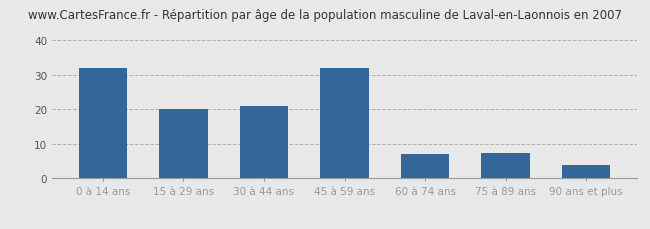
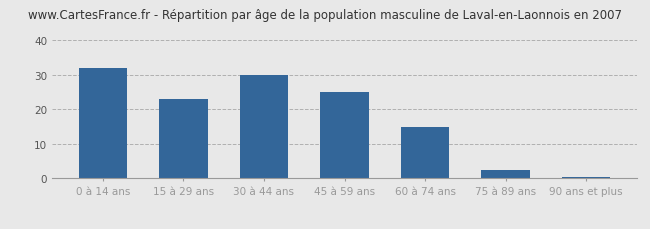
15 à 29 ans: 20.0 -> 23.0
30 à 44 ans: 21.0 -> 30.0
45 à 59 ans: 32.0 -> 25.0
60 à 74 ans: 7.0 -> 15.0
75 à 89 ans: 7.5 -> 2.5
90 ans et plus: 4.0 -> 0.4
